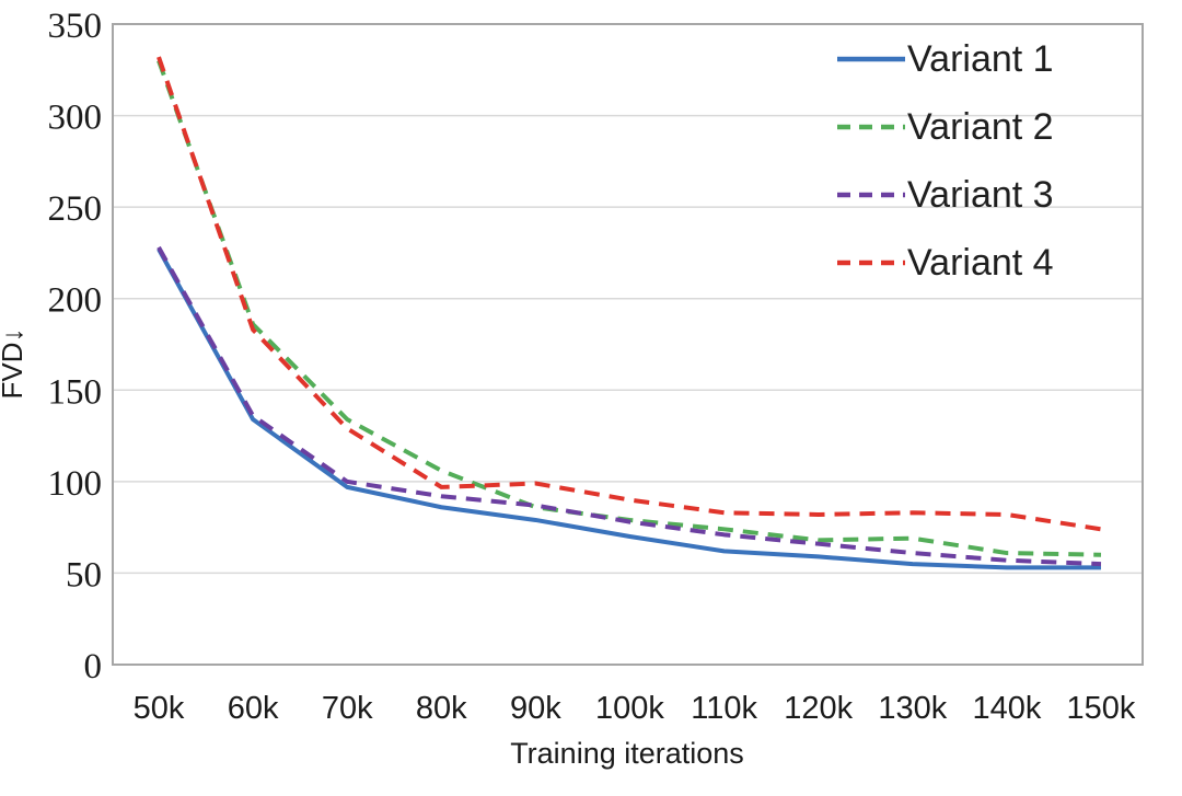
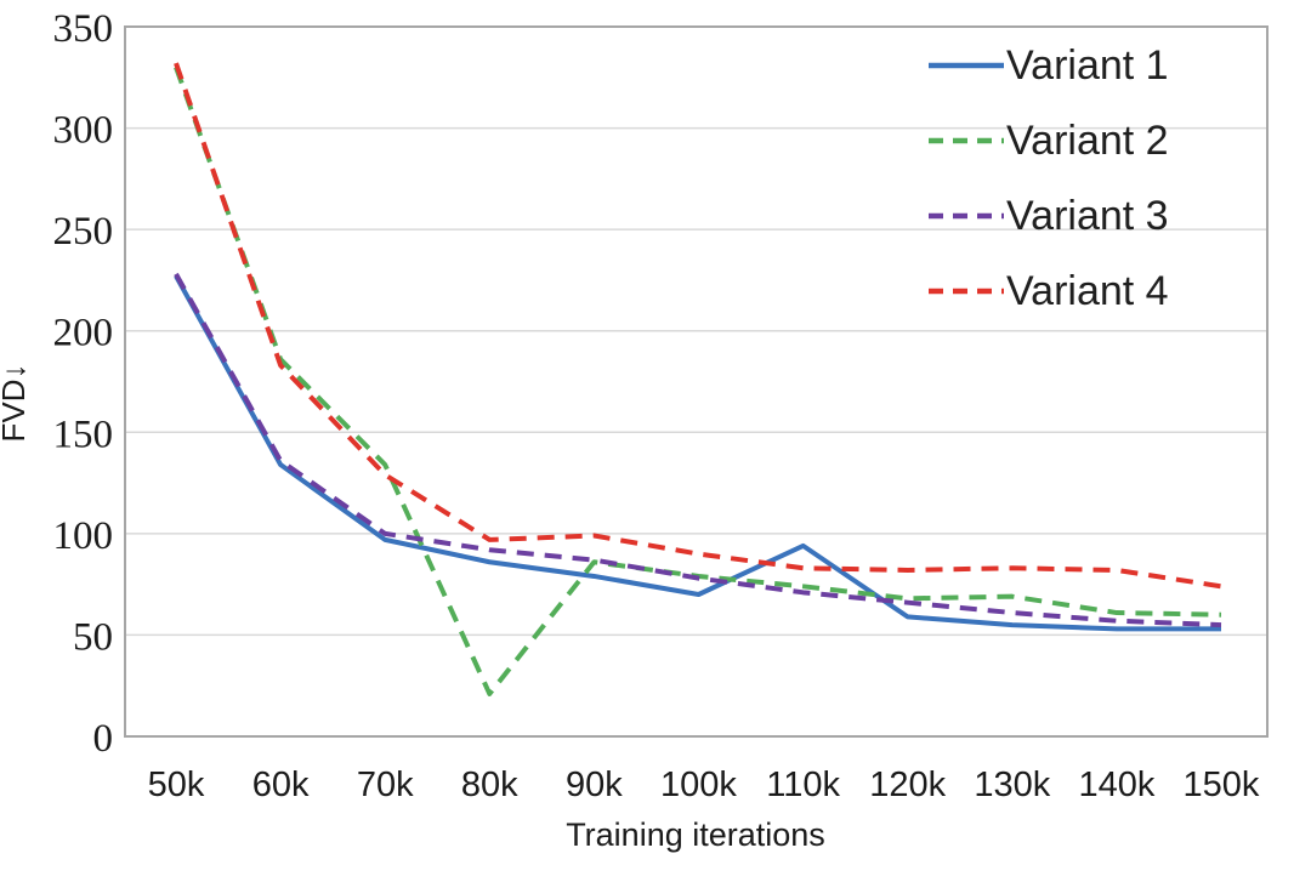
Variant 2/80k: 106 -> 21
Variant 1/110k: 62 -> 94
